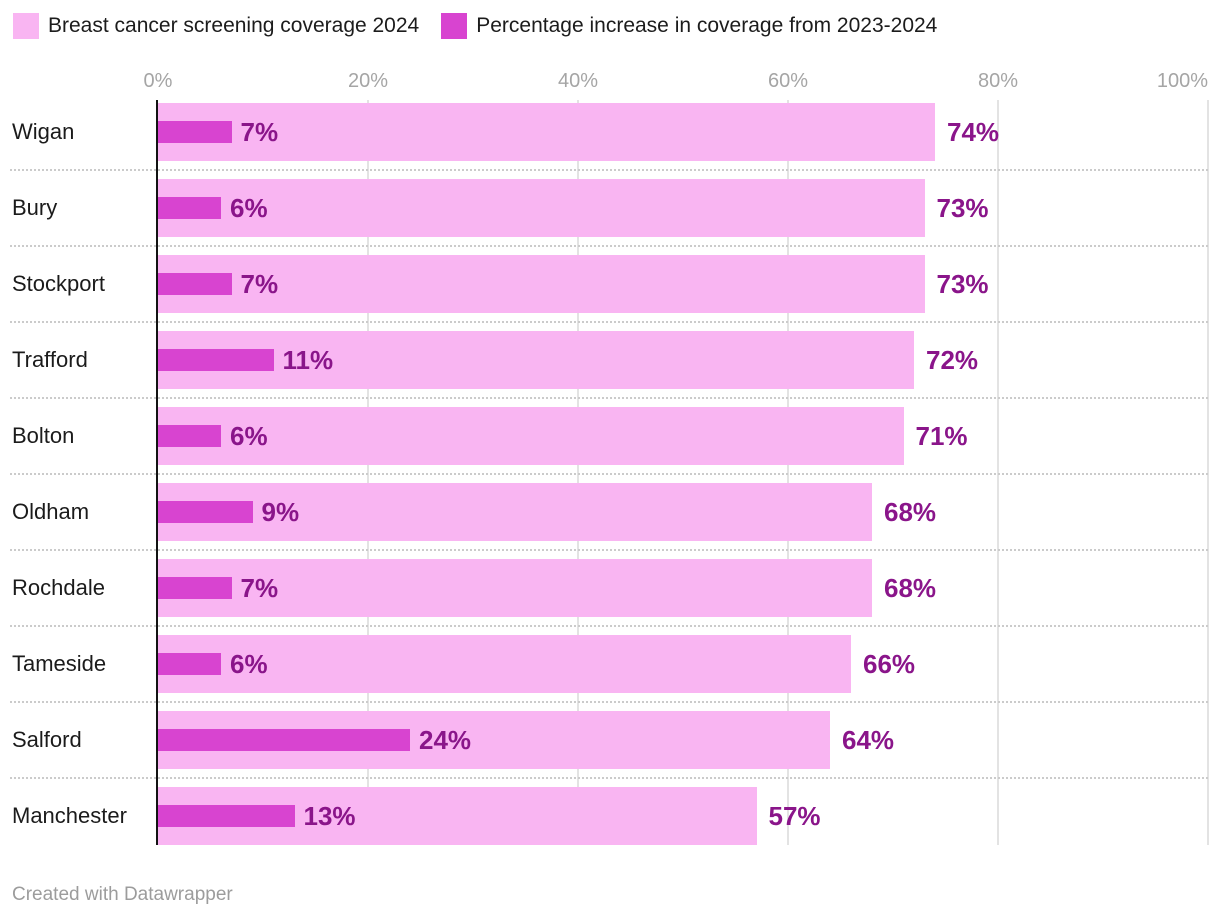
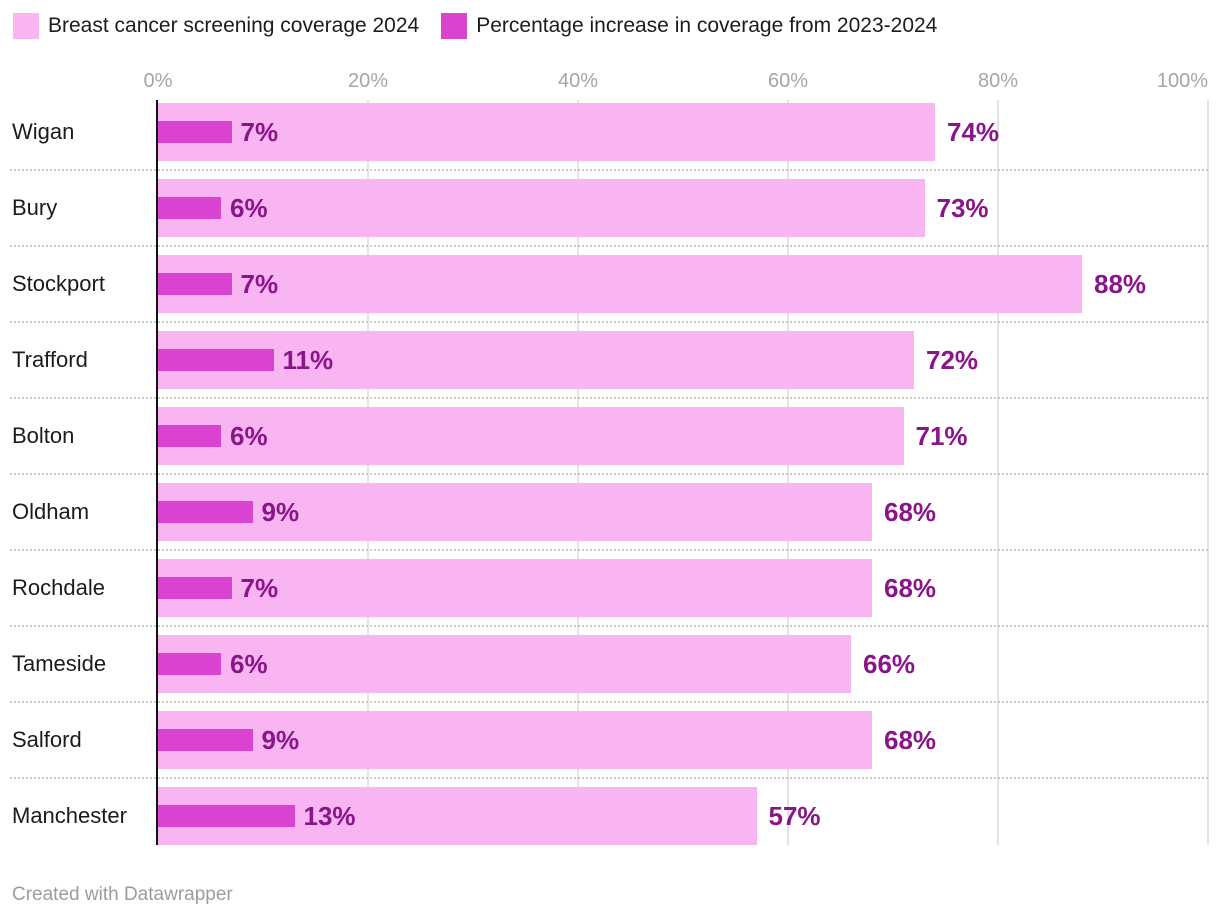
Breast cancer screening coverage 2024/Stockport: 73% -> 88%
Breast cancer screening coverage 2024/Salford: 64% -> 68%
Percentage increase in coverage from 2023-2024/Salford: 24% -> 9%
